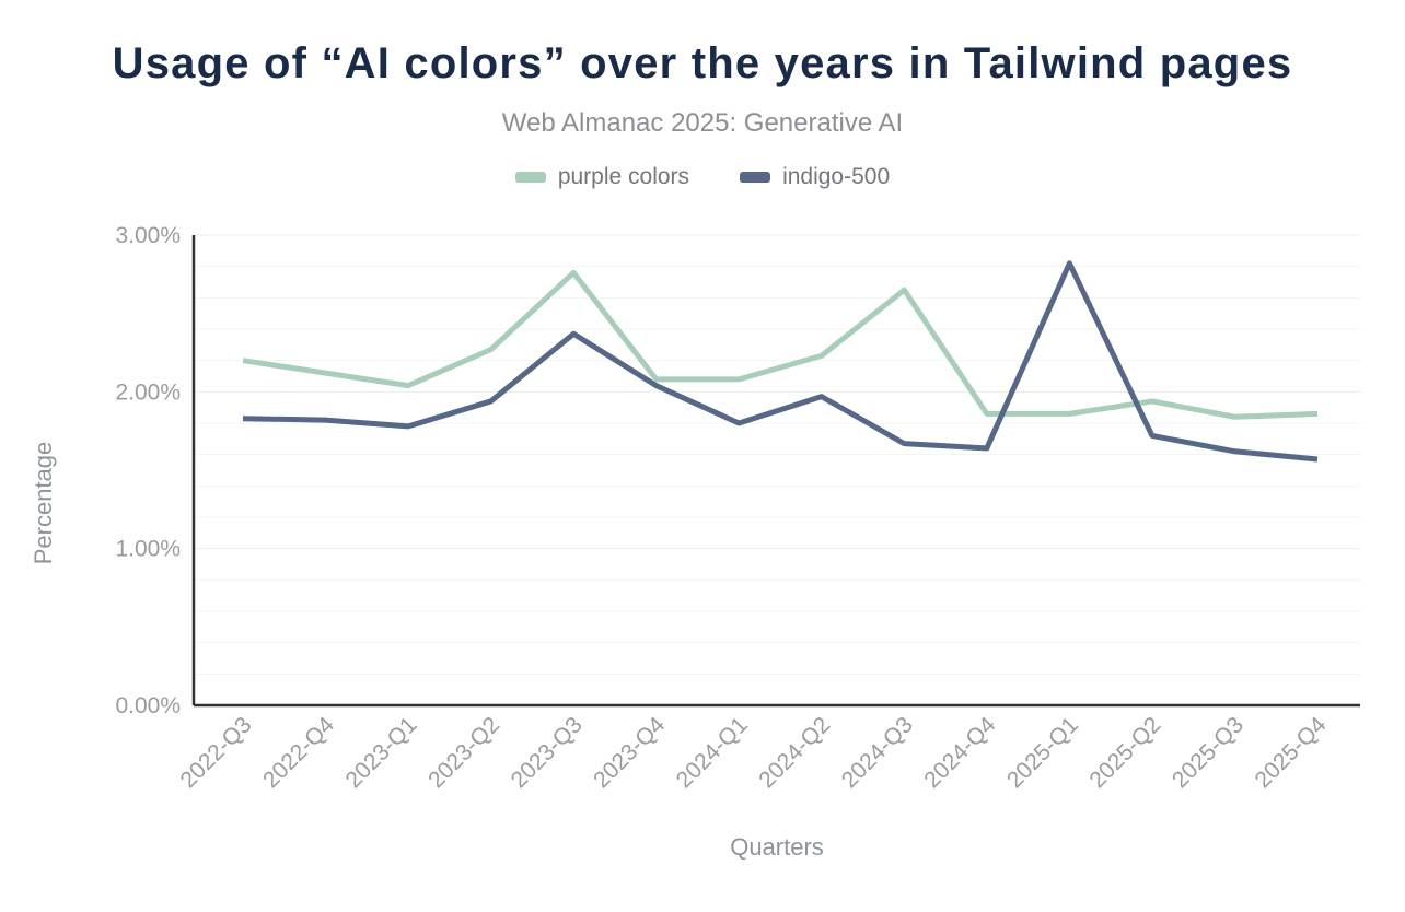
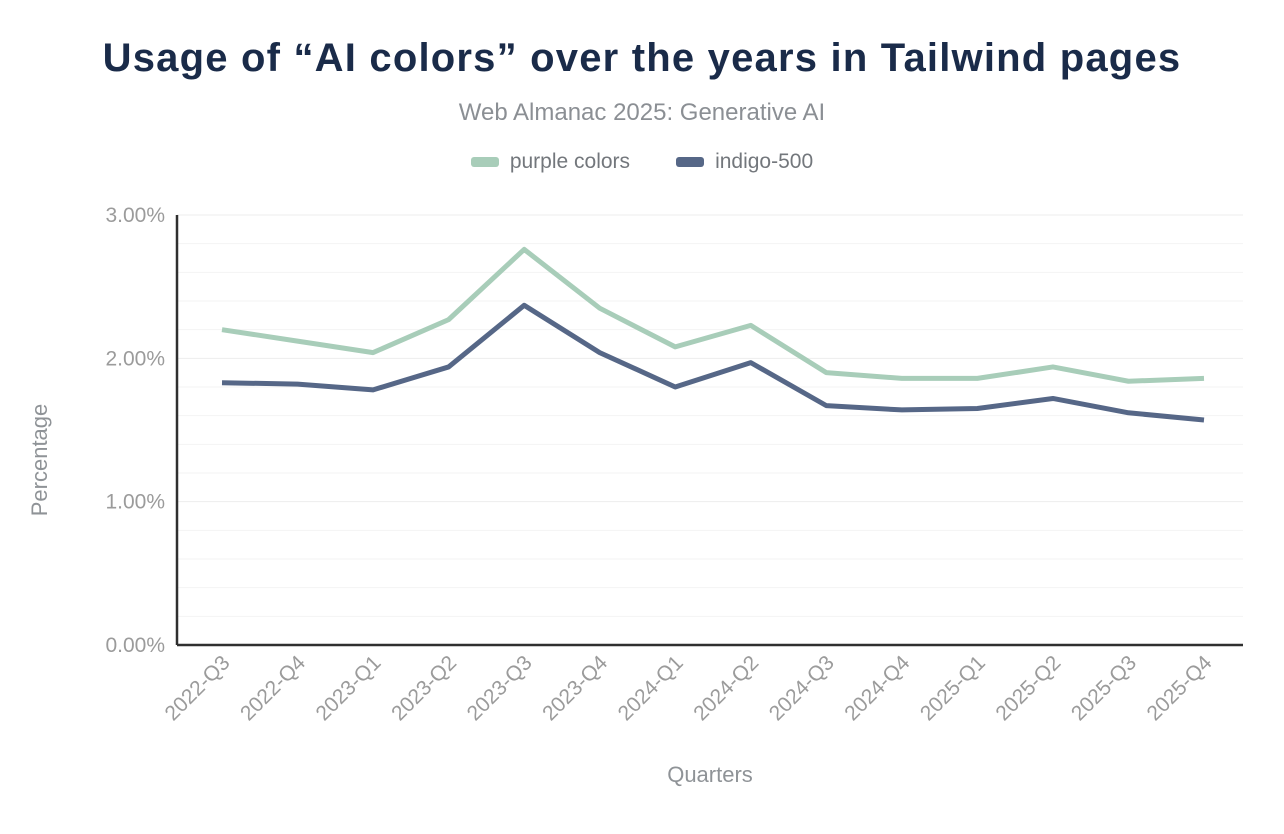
purple colors/2023-Q4: 2.08% -> 2.35%
purple colors/2024-Q3: 2.65% -> 1.90%
indigo-500/2025-Q1: 2.82% -> 1.65%
